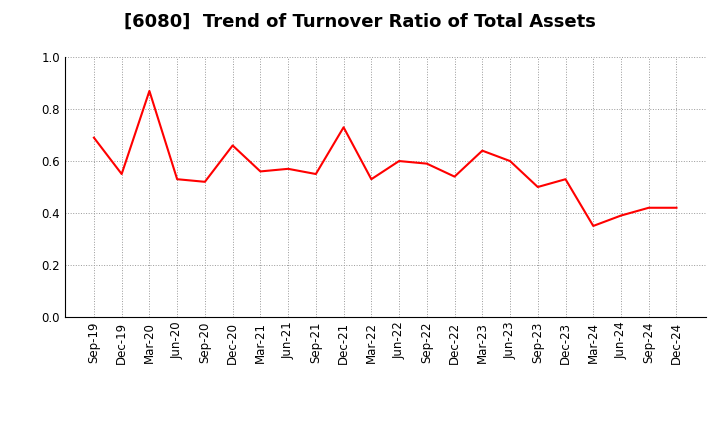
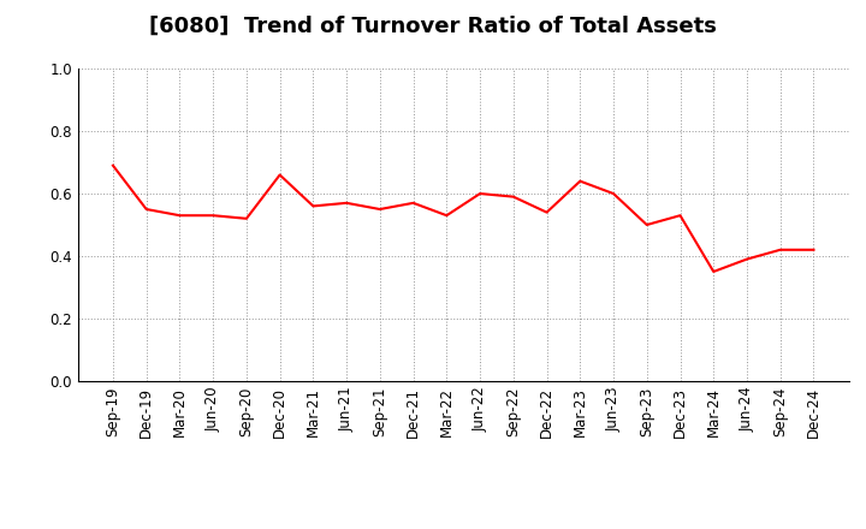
Mar-20: 0.87 -> 0.53
Dec-21: 0.73 -> 0.57
